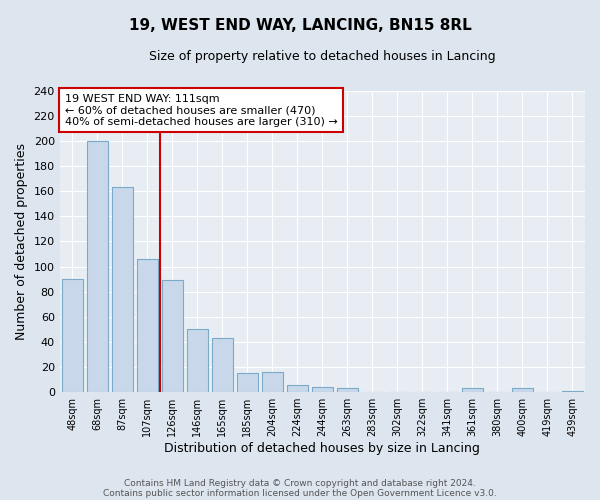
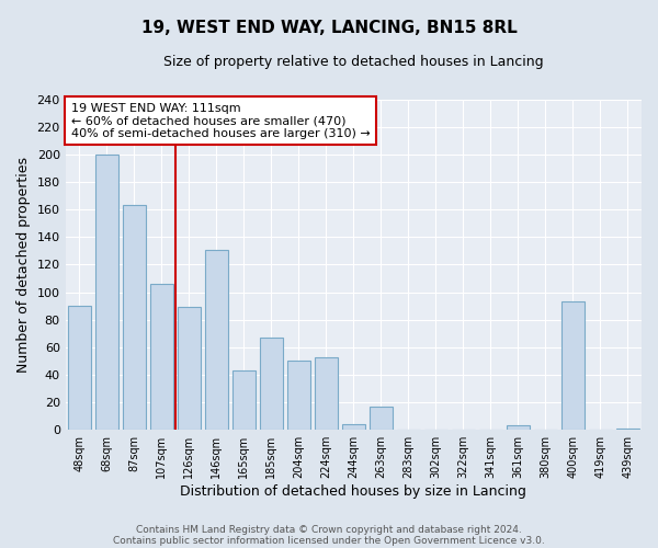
146sqm: 50 -> 131
185sqm: 15 -> 67
204sqm: 16 -> 50
224sqm: 6 -> 53
263sqm: 3 -> 17
400sqm: 3 -> 93
